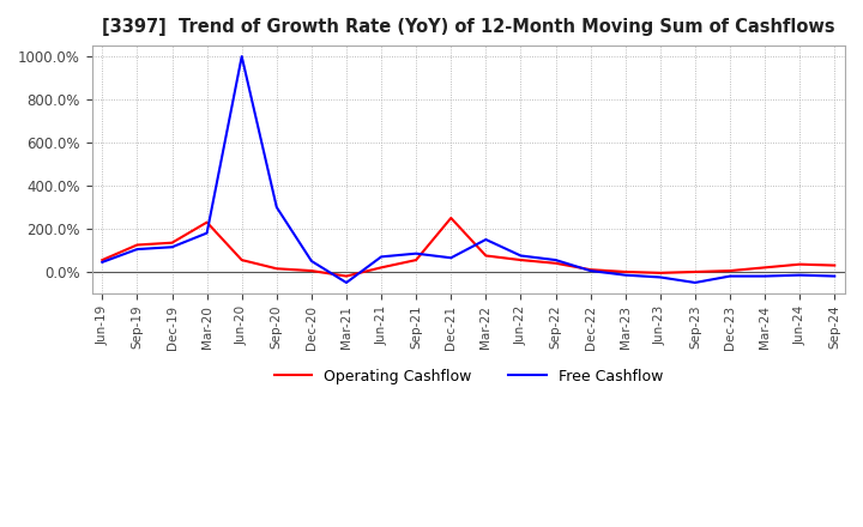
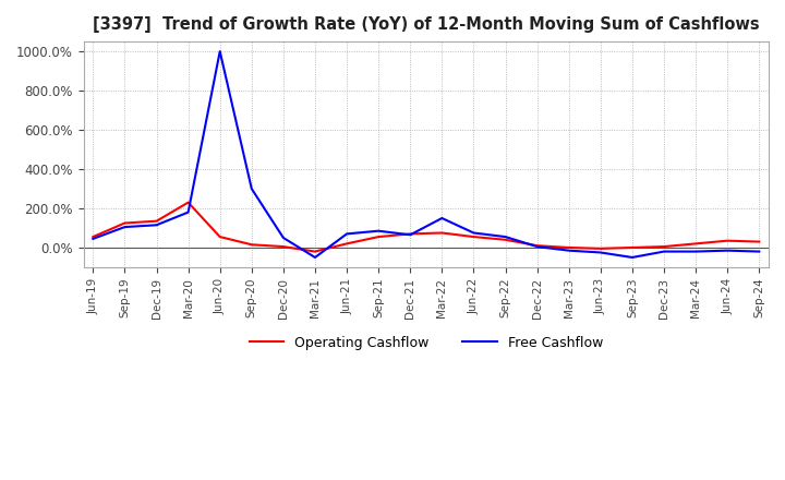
Operating Cashflow/Dec-21: 250% -> 70%
